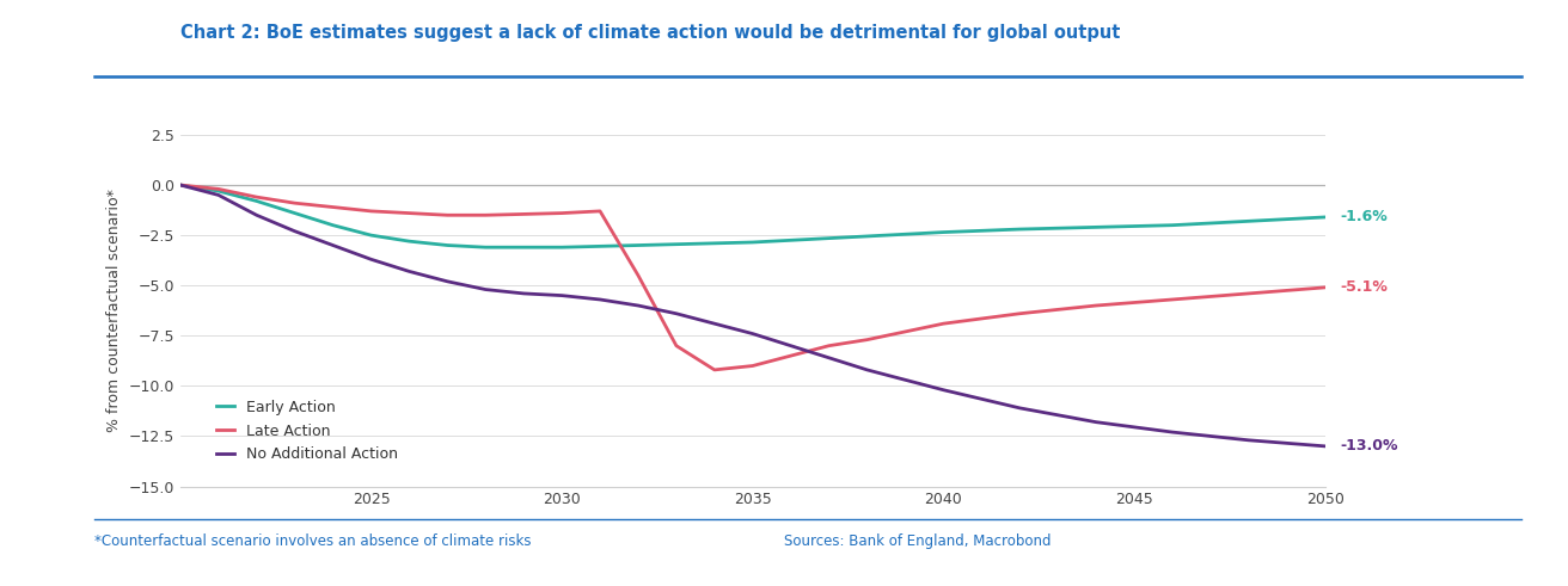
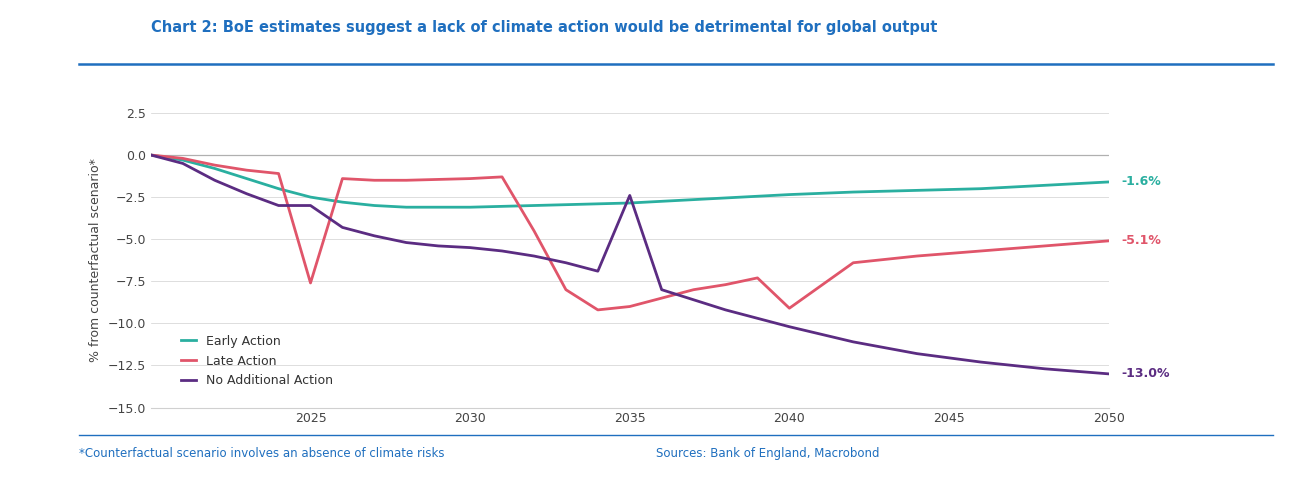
Late Action/2025: -1.3 -> -7.6
No Additional Action/2025: -3.7 -> -3.0
No Additional Action/2035: -7.4 -> -2.4
Late Action/2040: -6.9 -> -9.1
